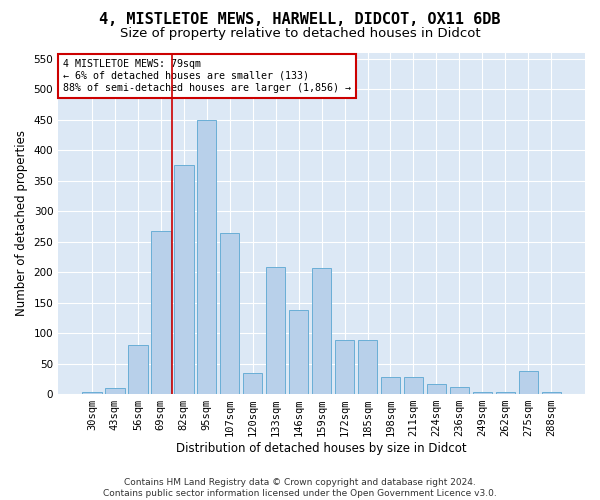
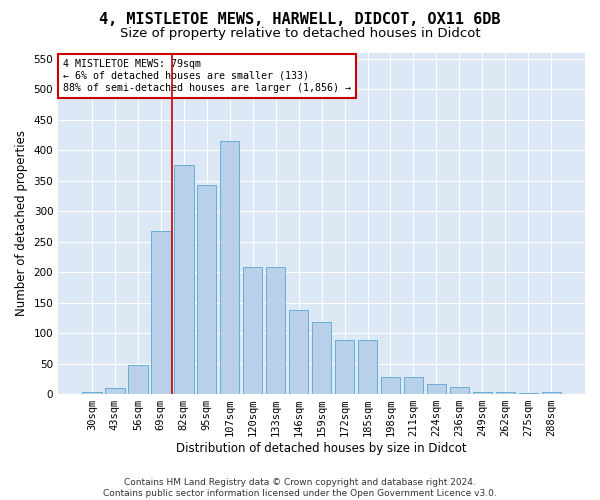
56sqm: 80 -> 48
95sqm: 450 -> 343
107sqm: 264 -> 415
120sqm: 34 -> 208
159sqm: 206 -> 118
275sqm: 38 -> 2
